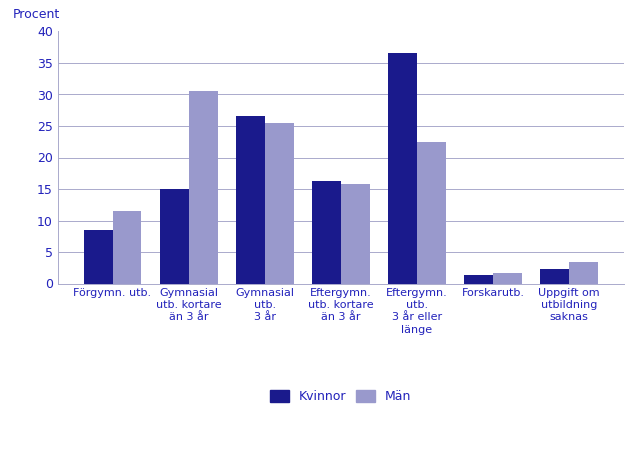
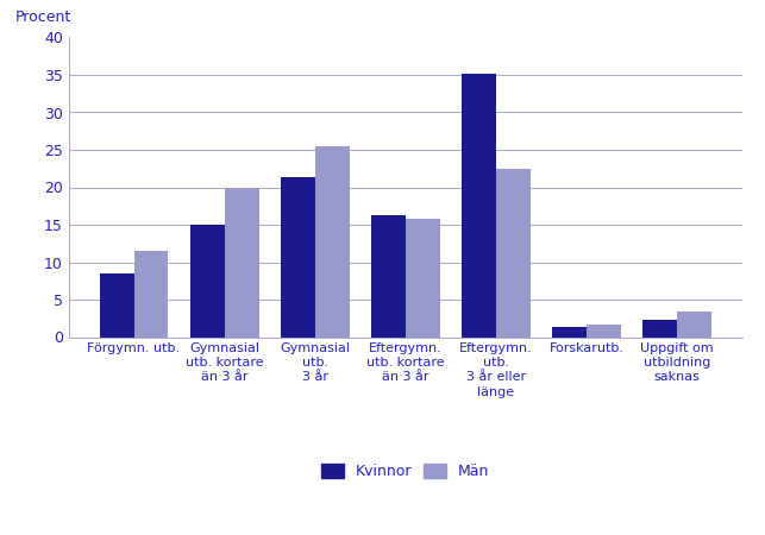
Män/Gymnasial utb. kortare än 3 år: 30.6 -> 19.9
Kvinnor/Gymnasial utb. 3 år: 26.6 -> 21.3
Kvinnor/Eftergymn. utb. 3 år eller länge: 36.6 -> 35.2
